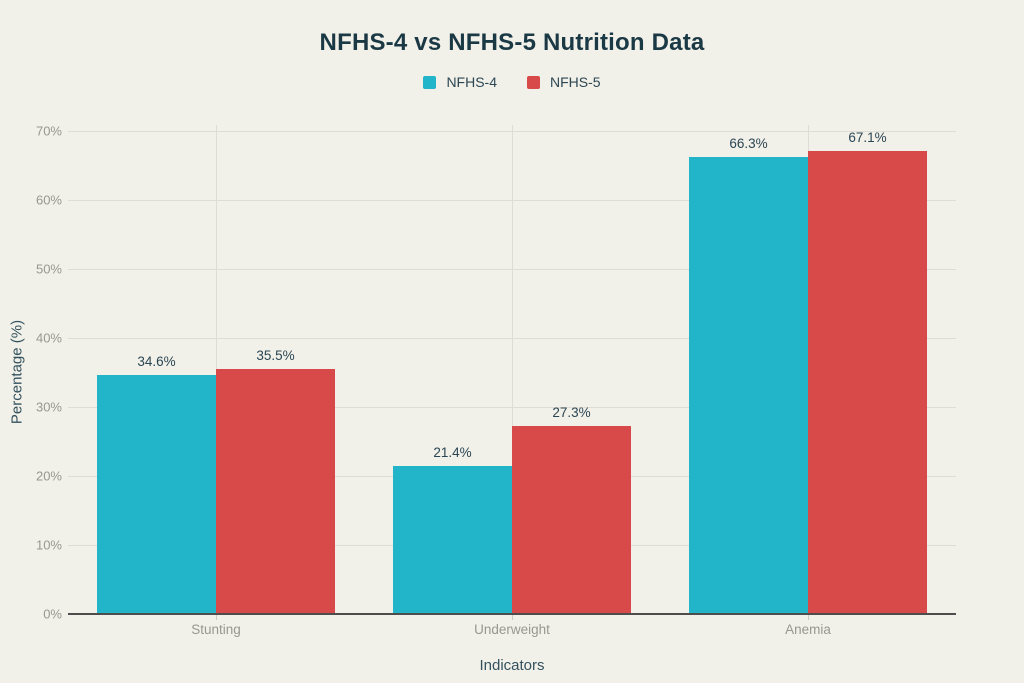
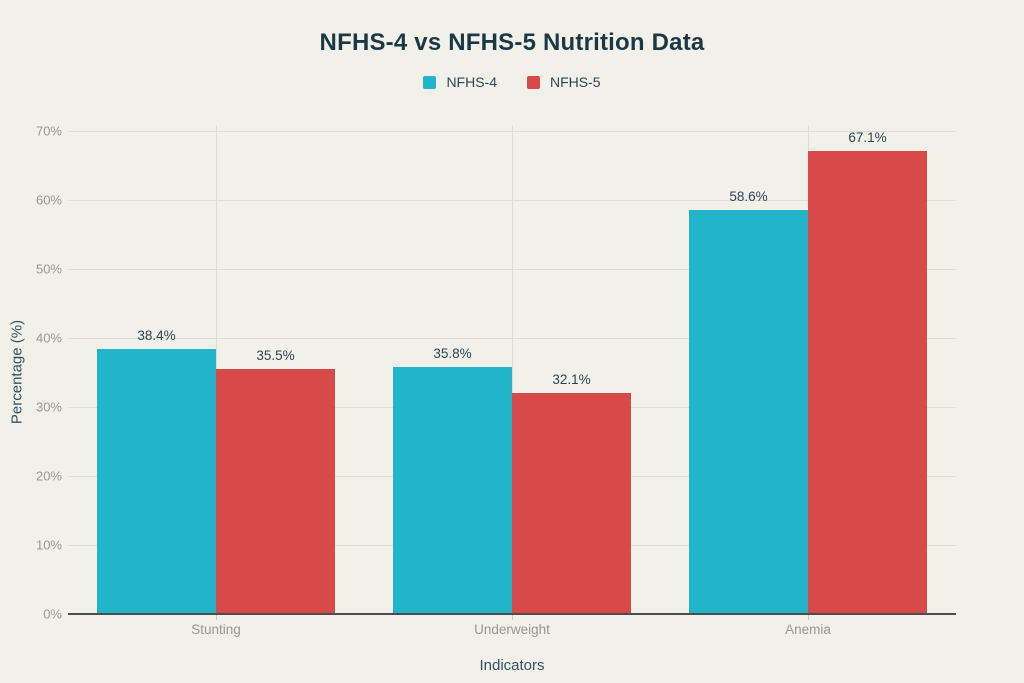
NFHS-4/Stunting: 34.6% -> 38.4%
NFHS-4/Underweight: 21.4% -> 35.8%
NFHS-5/Underweight: 27.3% -> 32.1%
NFHS-4/Anemia: 66.3% -> 58.6%
